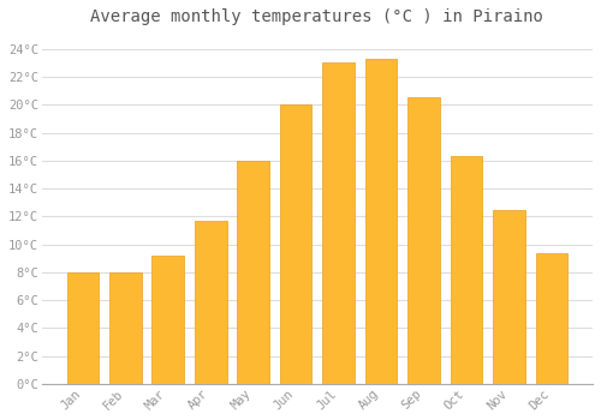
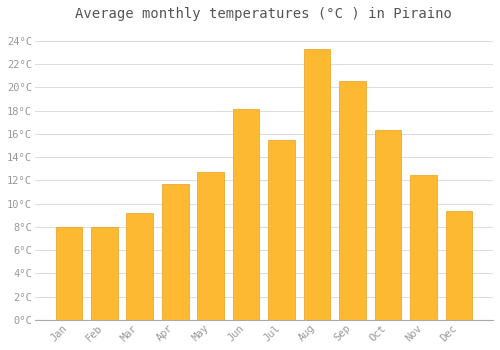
May: 16.0°C -> 12.7°C
Jun: 20.0°C -> 18.1°C
Jul: 23.0°C -> 15.5°C
